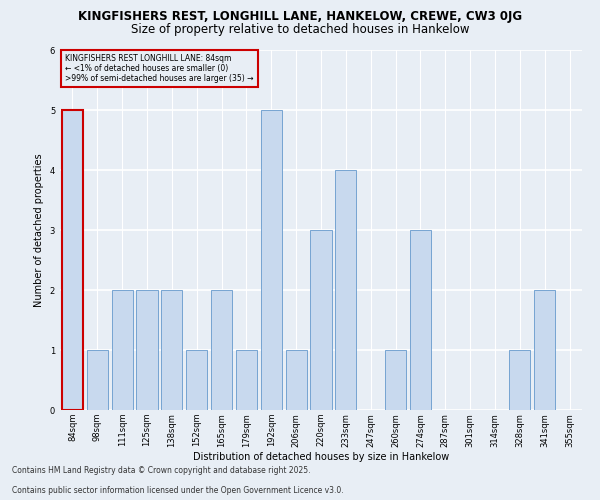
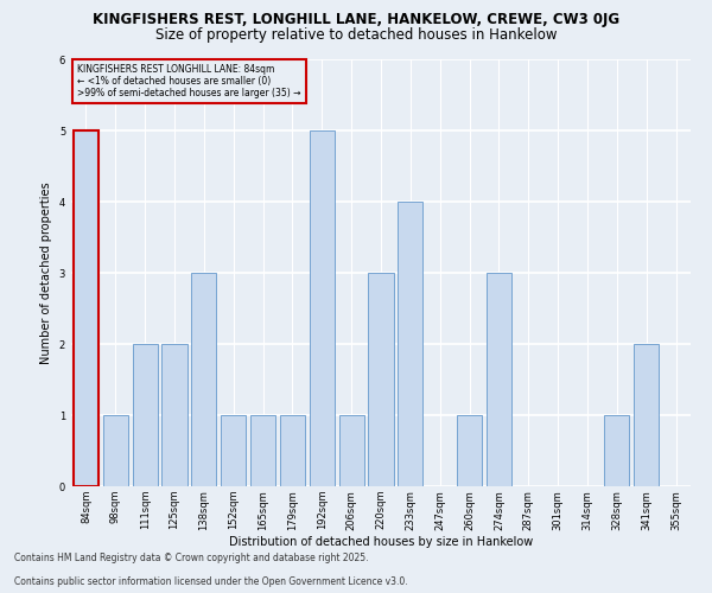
138sqm: 2 -> 3
165sqm: 2 -> 1
